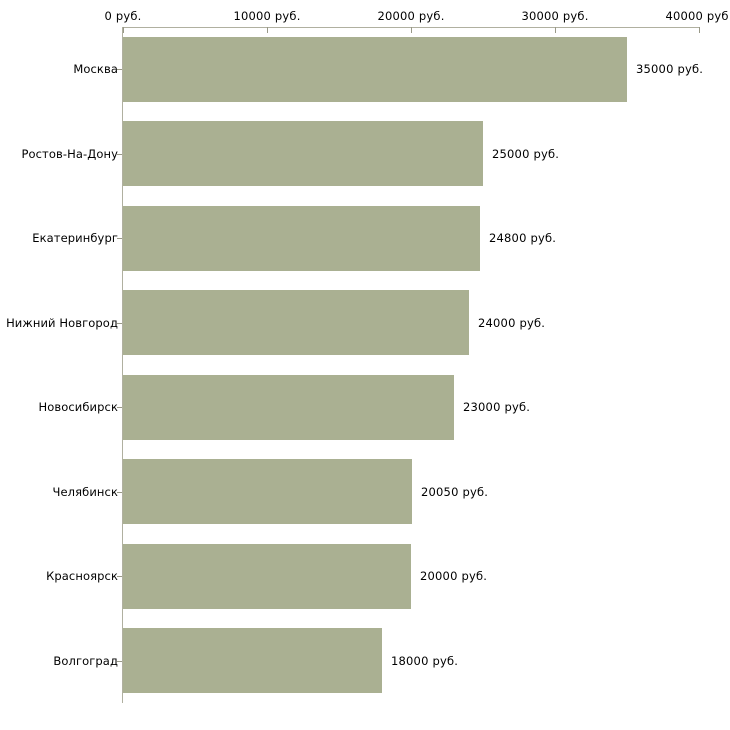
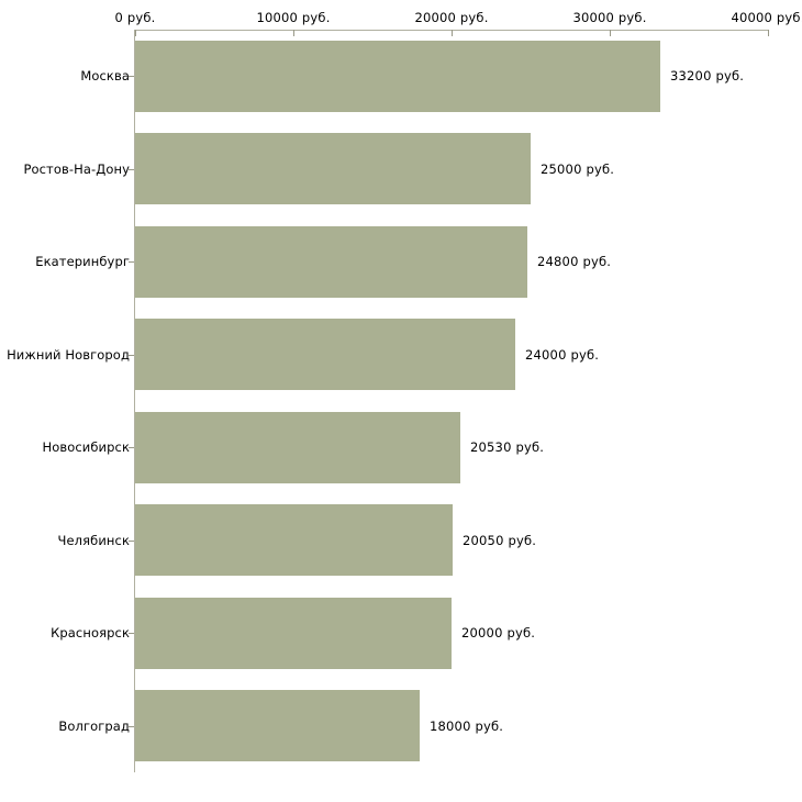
Москва: 35000 -> 33200
Новосибирск: 23000 -> 20530
